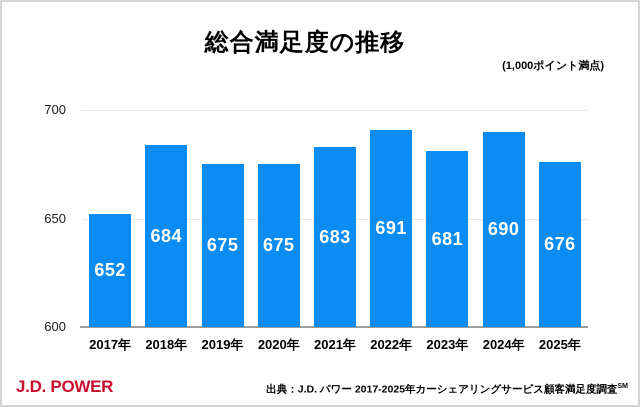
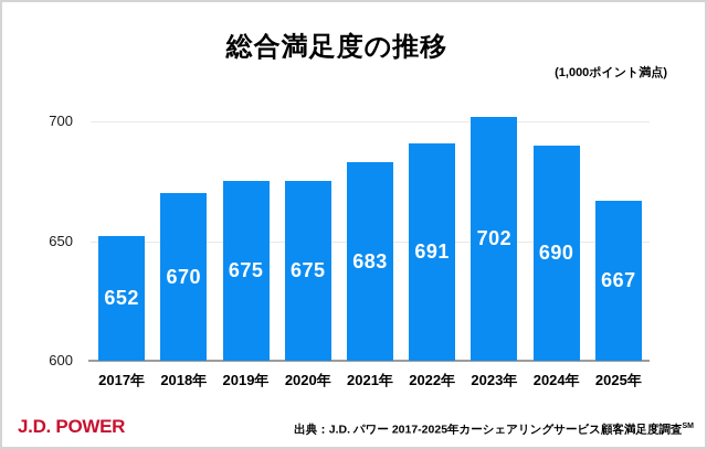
2018年: 684 -> 670
2023年: 681 -> 702
2025年: 676 -> 667
